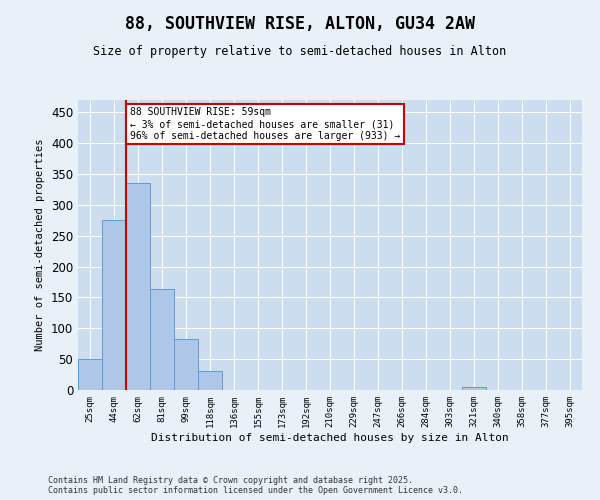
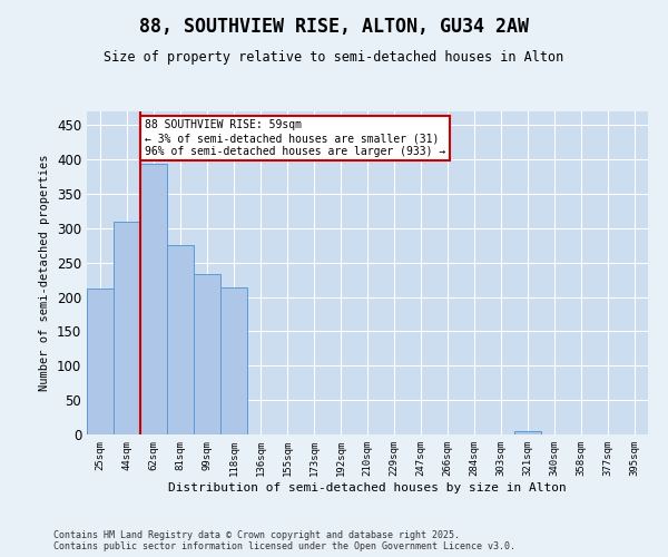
25sqm: 50 -> 212
44sqm: 275 -> 310
62sqm: 335 -> 394
81sqm: 163 -> 276
99sqm: 82 -> 234
118sqm: 30 -> 214
